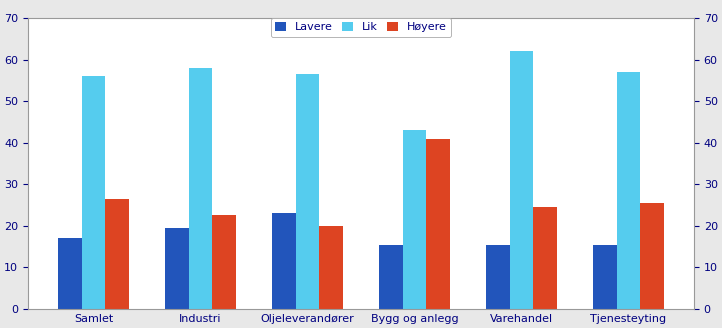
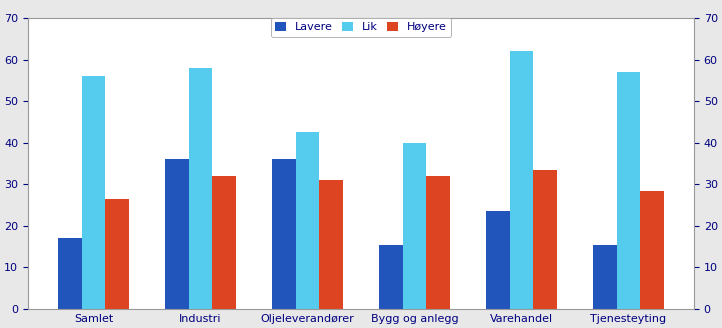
Lavere/Industri: 19.5 -> 36.0
Høyere/Industri: 22.5 -> 32.0
Lavere/Oljeleverandører: 23.0 -> 36.0
Lik/Oljeleverandører: 56.5 -> 42.5
Høyere/Oljeleverandører: 20.0 -> 31.0
Lik/Bygg og anlegg: 43.0 -> 40.0
Høyere/Bygg og anlegg: 41.0 -> 32.0
Lavere/Varehandel: 15.5 -> 23.5
Høyere/Varehandel: 24.5 -> 33.5
Høyere/Tjenesteyting: 25.5 -> 28.5
